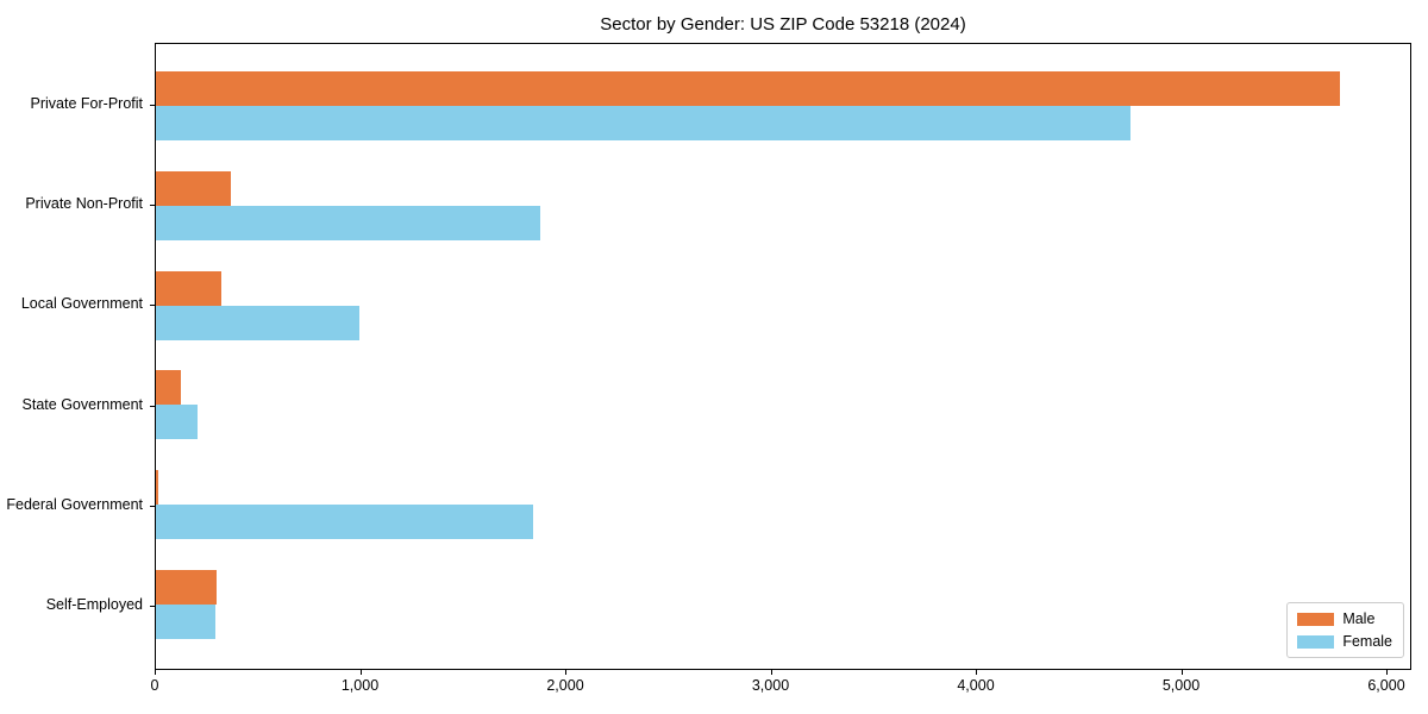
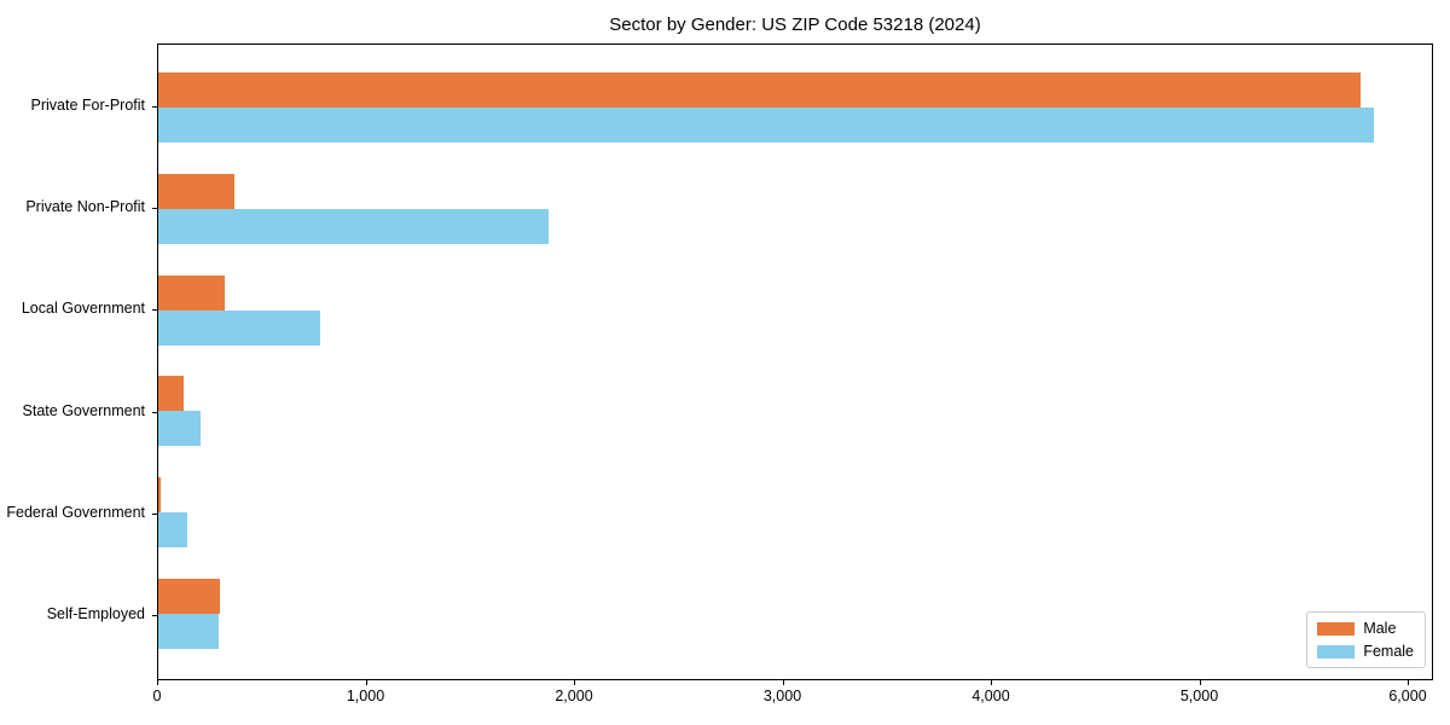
Female/Private For-Profit: 4750 -> 5830
Female/Local Government: 990 -> 780
Female/Federal Government: 1840 -> 140
